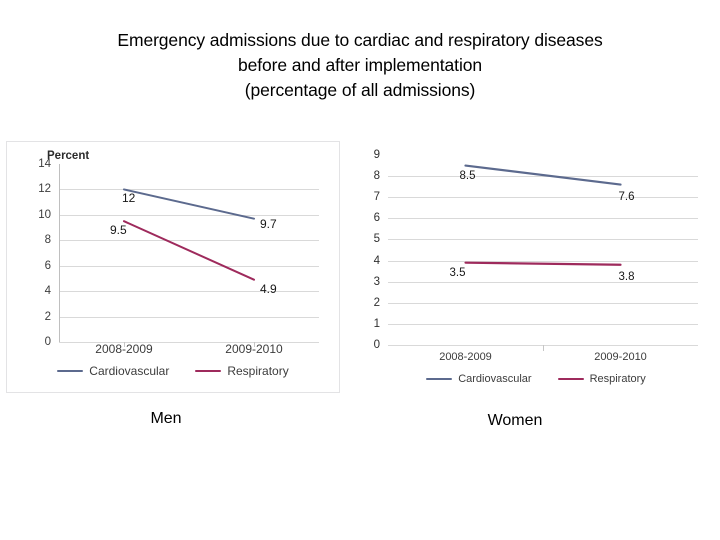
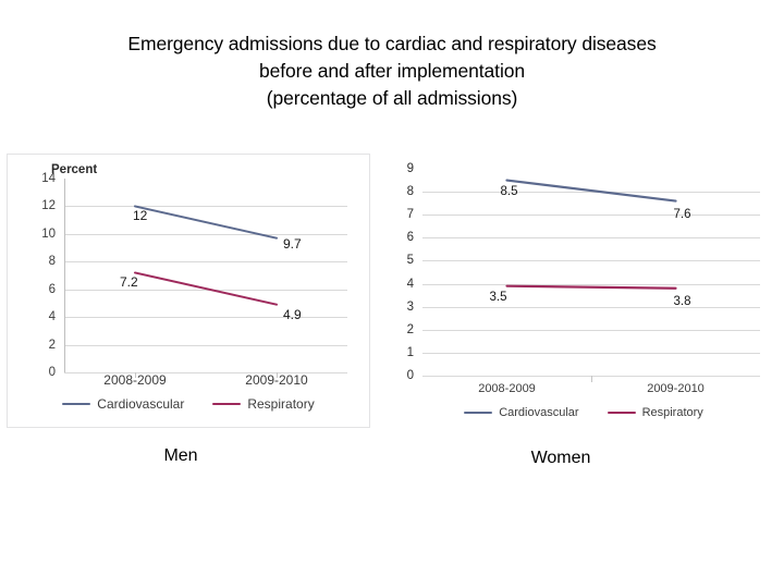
Men/Respiratory/2008-2009: 9.5 -> 7.2
